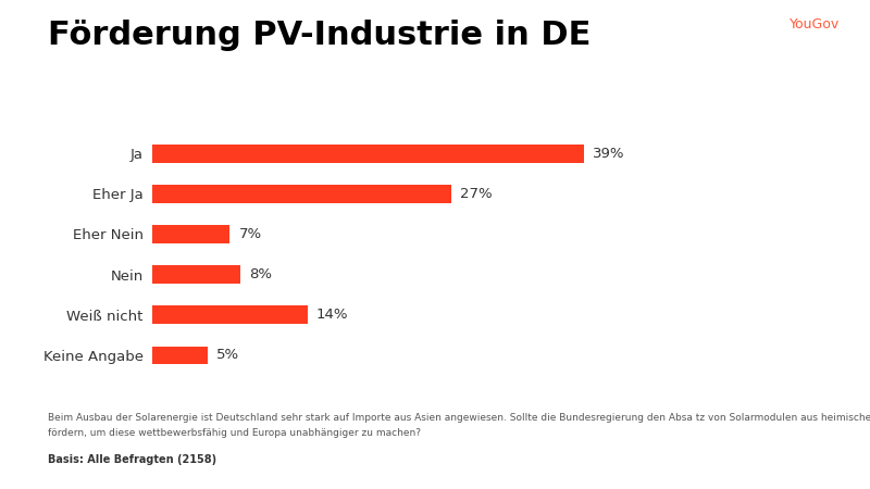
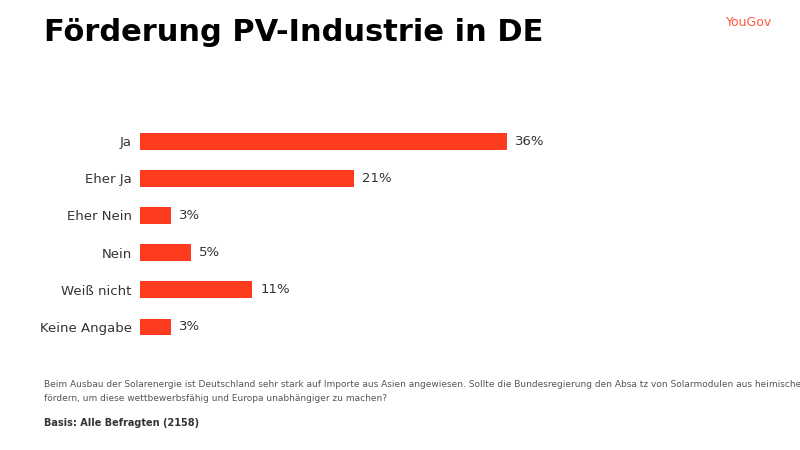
Ja: 39% -> 36%
Eher Ja: 27% -> 21%
Eher Nein: 7% -> 3%
Nein: 8% -> 5%
Weiß nicht: 14% -> 11%
Keine Angabe: 5% -> 3%
